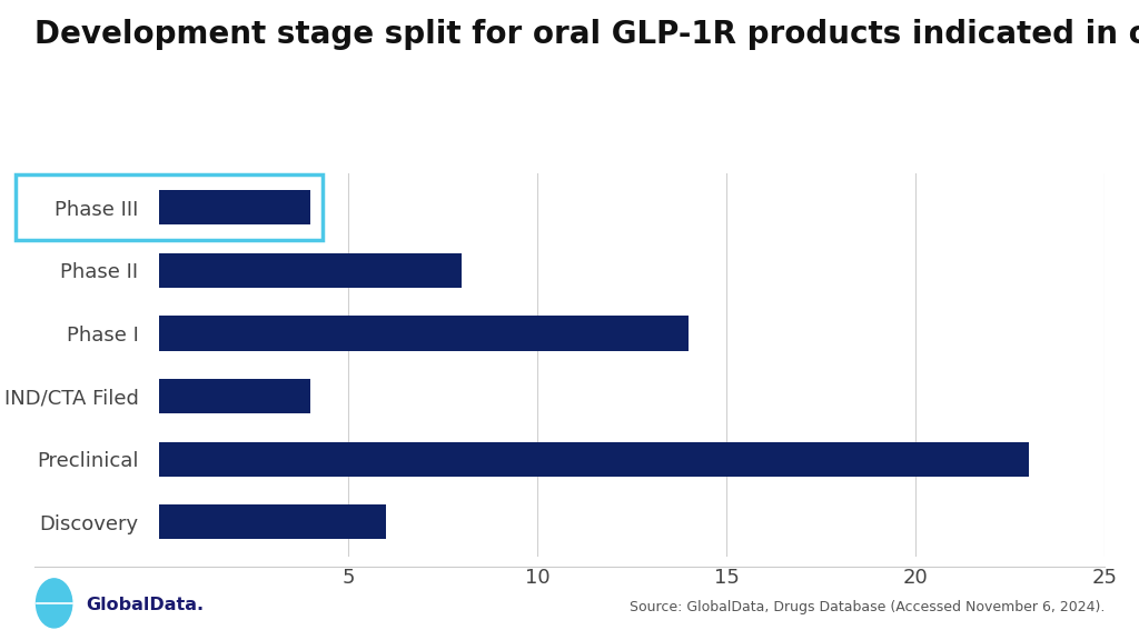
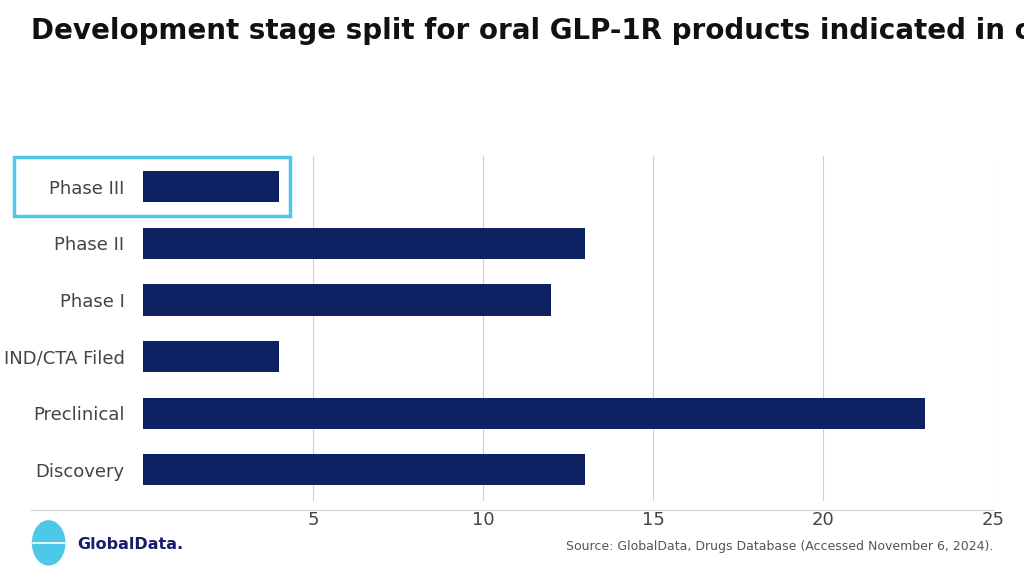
Phase II: 8 -> 13
Phase I: 14 -> 12
Discovery: 6 -> 13
